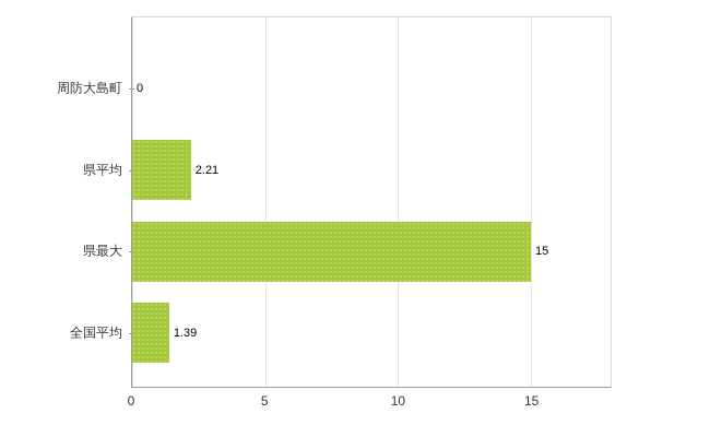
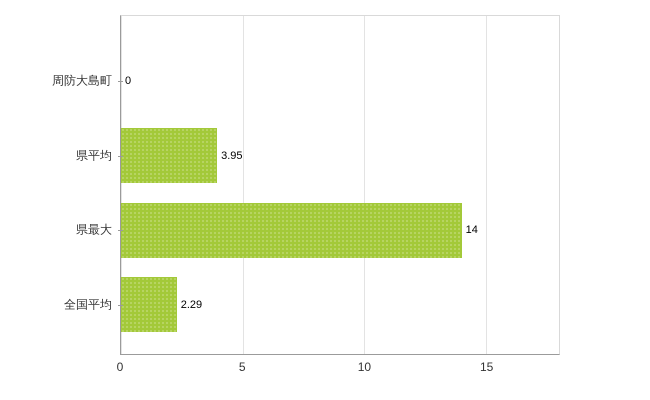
県平均: 2.21 -> 3.95
県最大: 15 -> 14
全国平均: 1.39 -> 2.29
